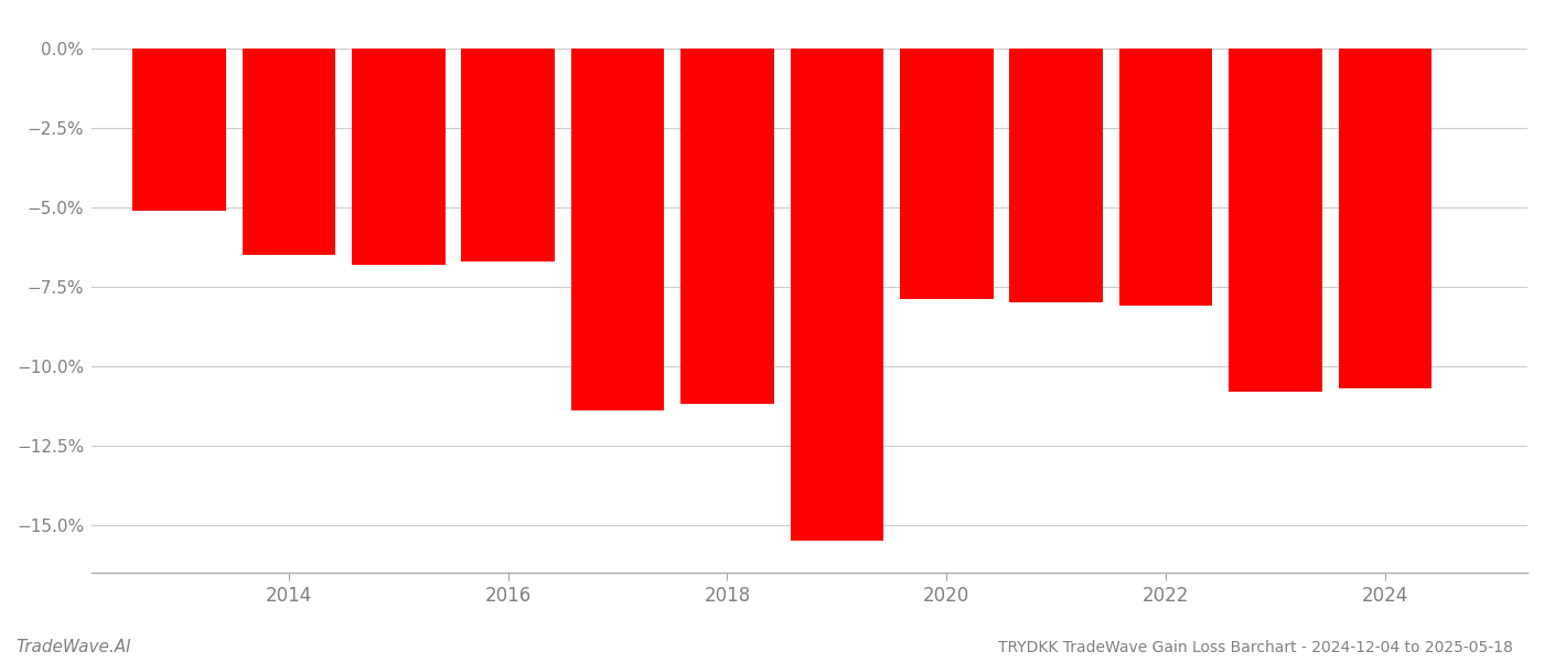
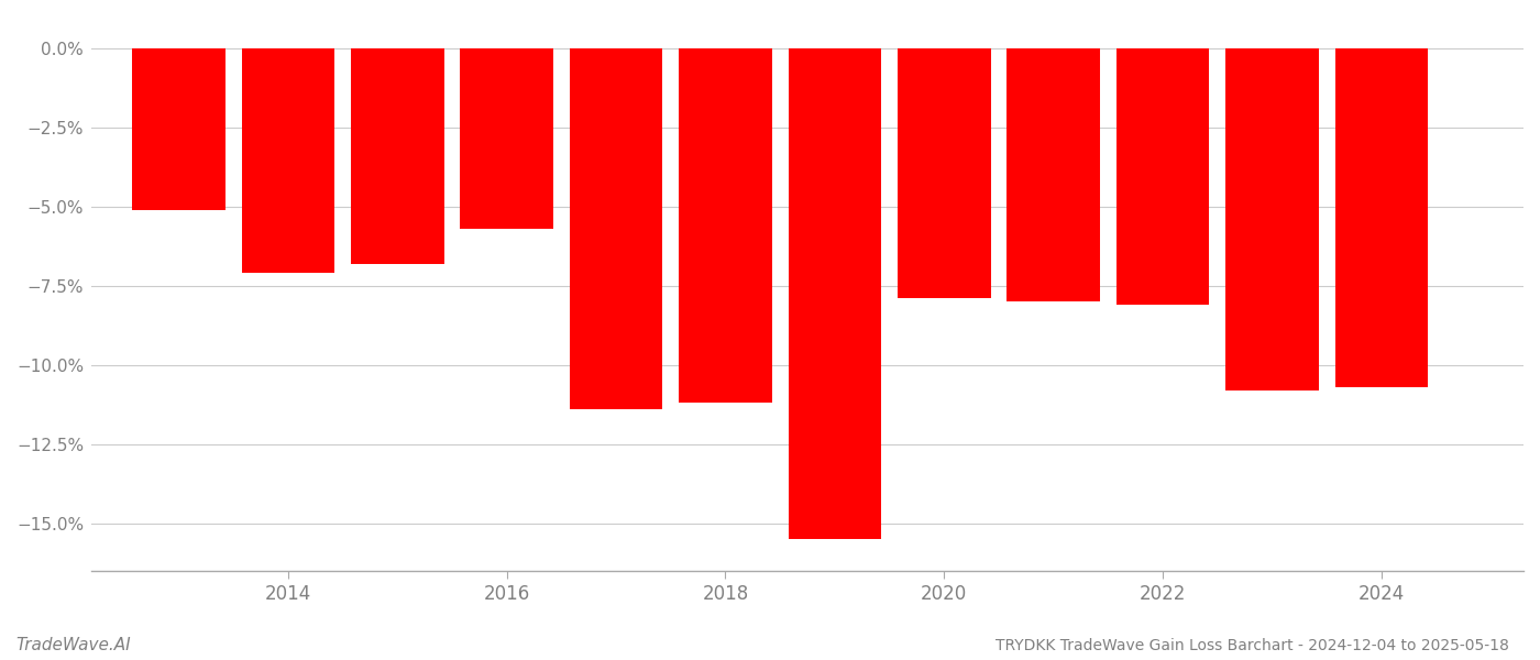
2014: -6.5% -> -7.1%
2016: -6.7% -> -5.7%
